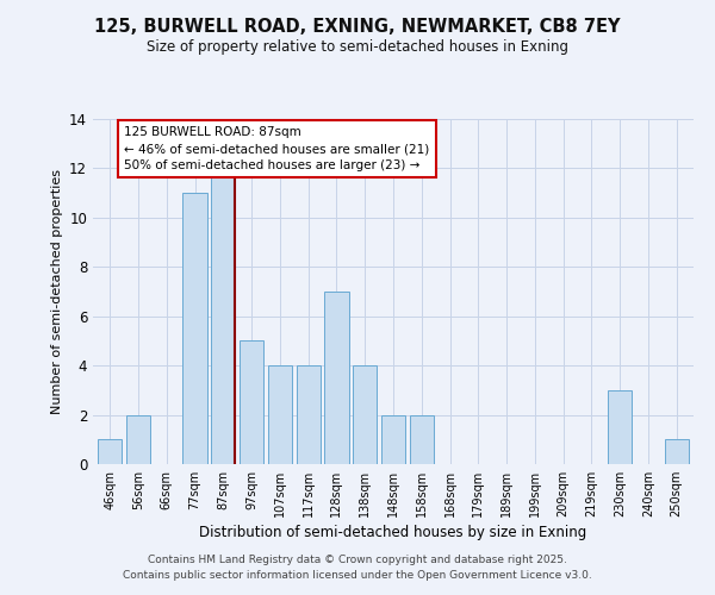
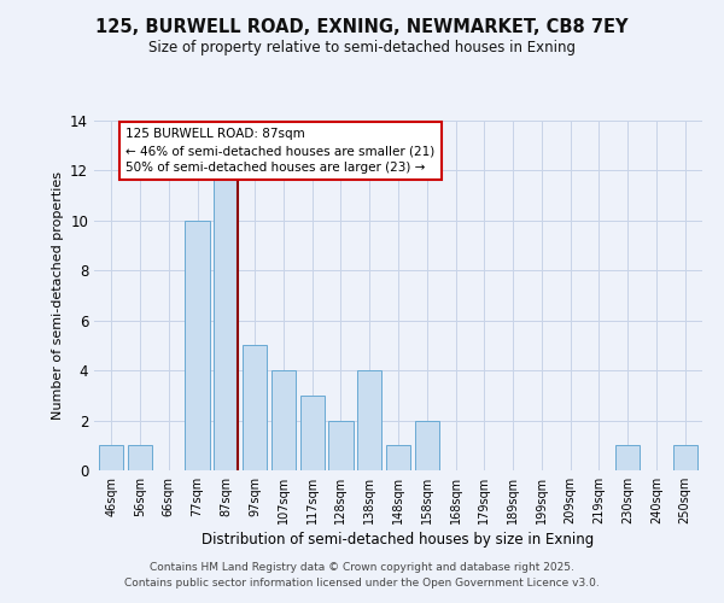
56sqm: 2 -> 1
77sqm: 11 -> 10
117sqm: 4 -> 3
128sqm: 7 -> 2
148sqm: 2 -> 1
230sqm: 3 -> 1
